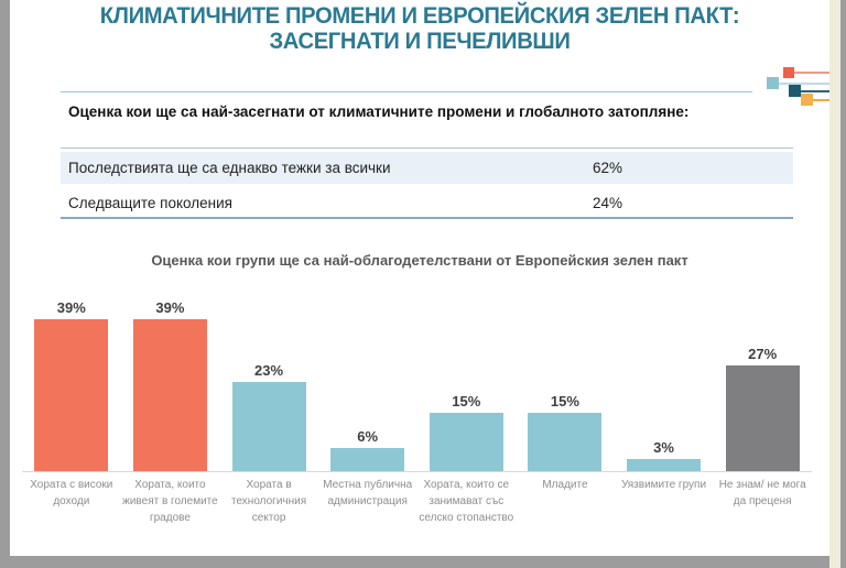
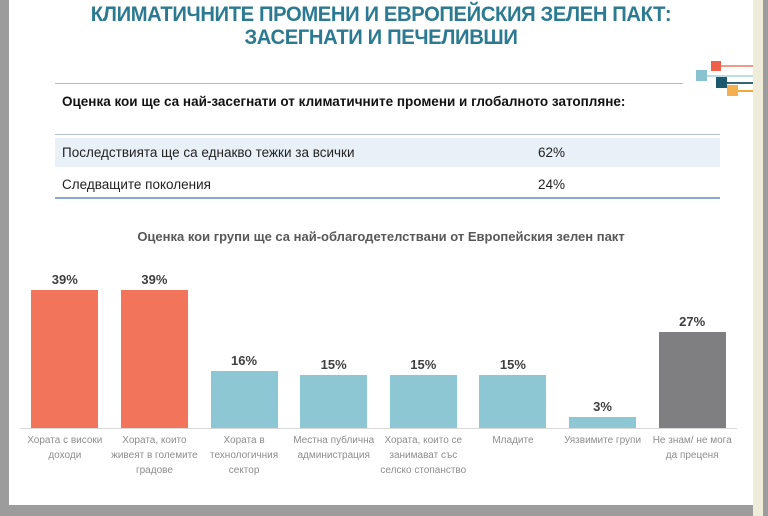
Хората в технологичния сектор: 23% -> 16%
Местна публична администрация: 6% -> 15%
